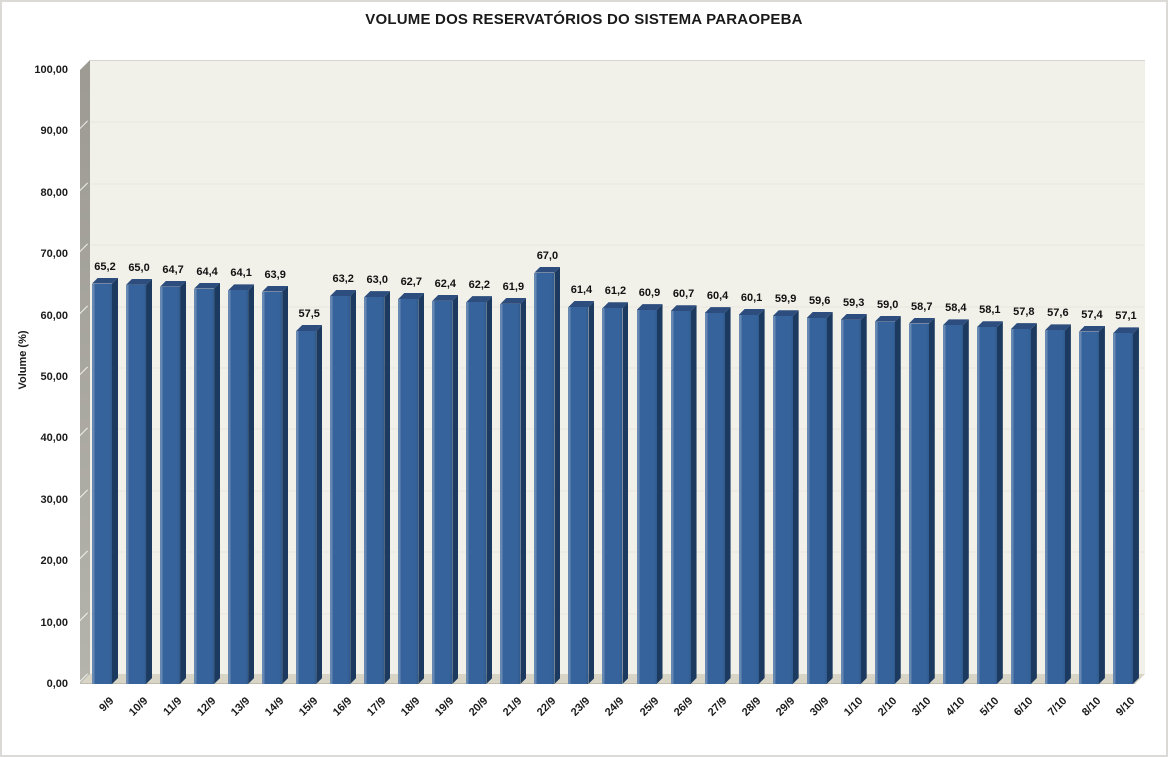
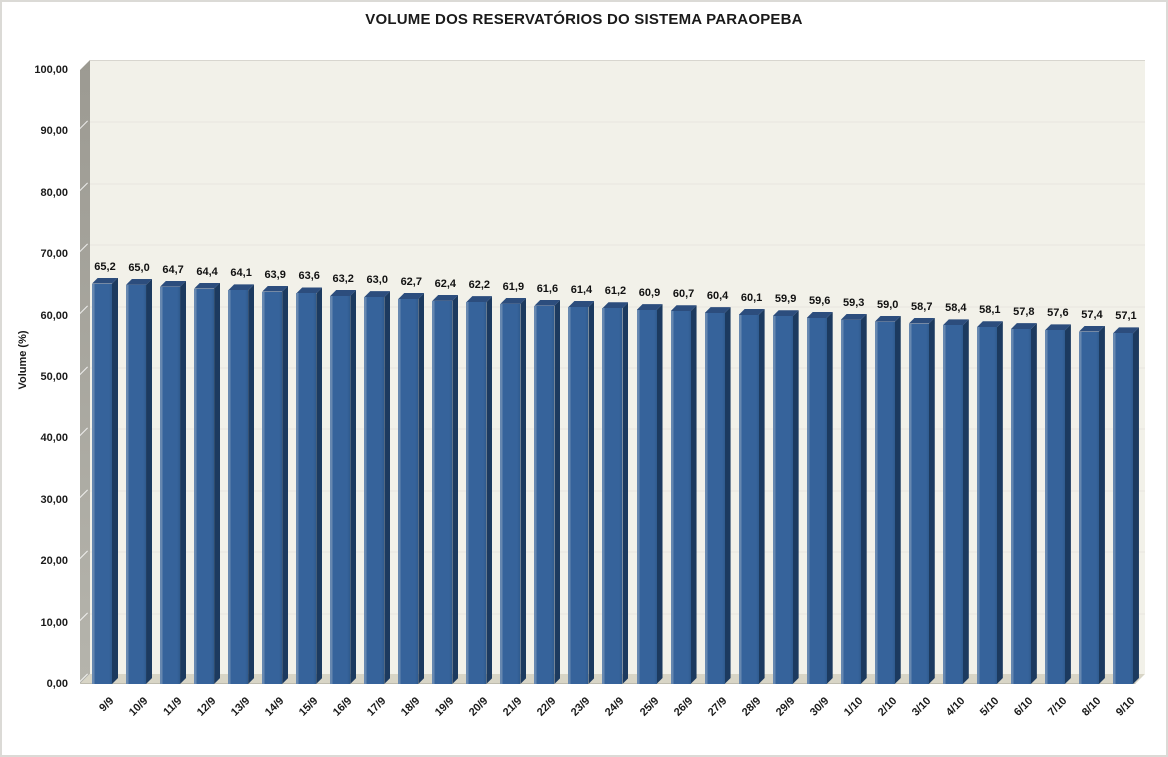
15/9: 57,5 -> 63,6
22/9: 67,0 -> 61,6
